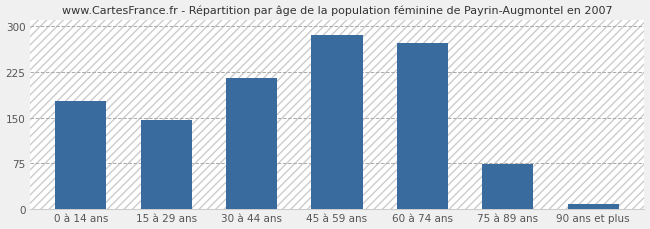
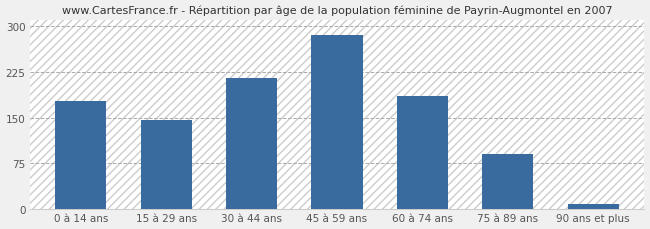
60 à 74 ans: 272 -> 185
75 à 89 ans: 74 -> 90
